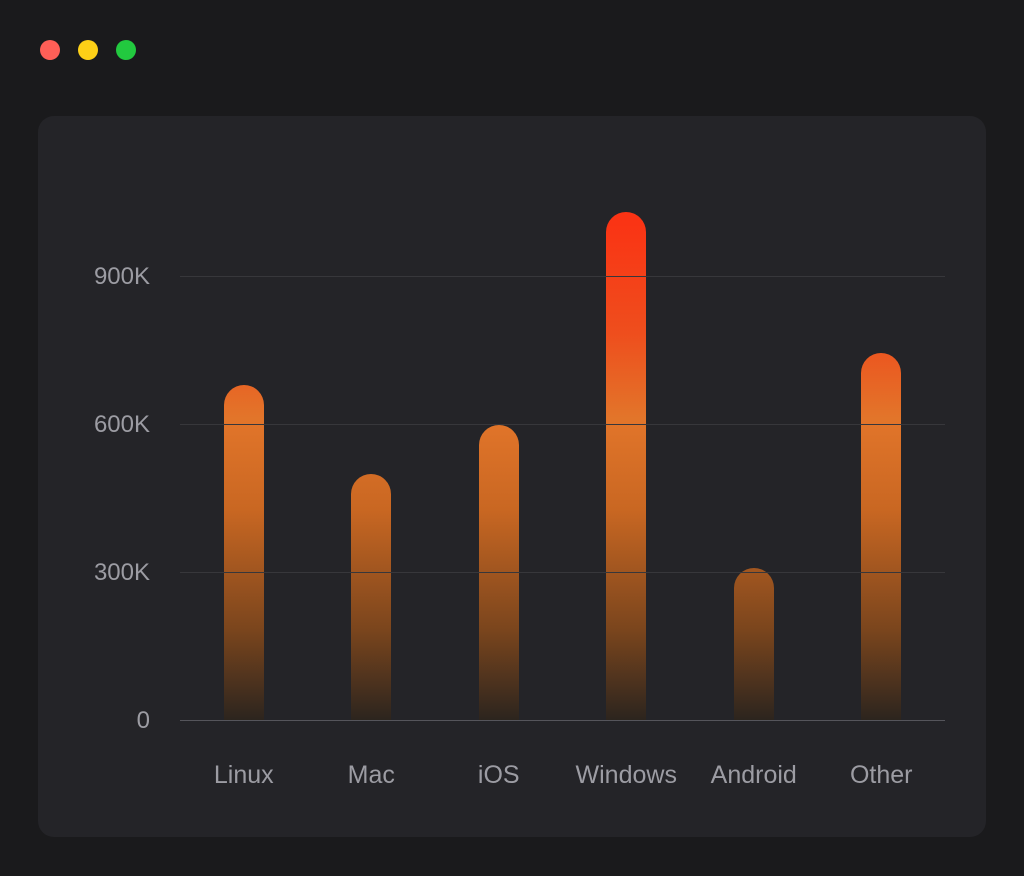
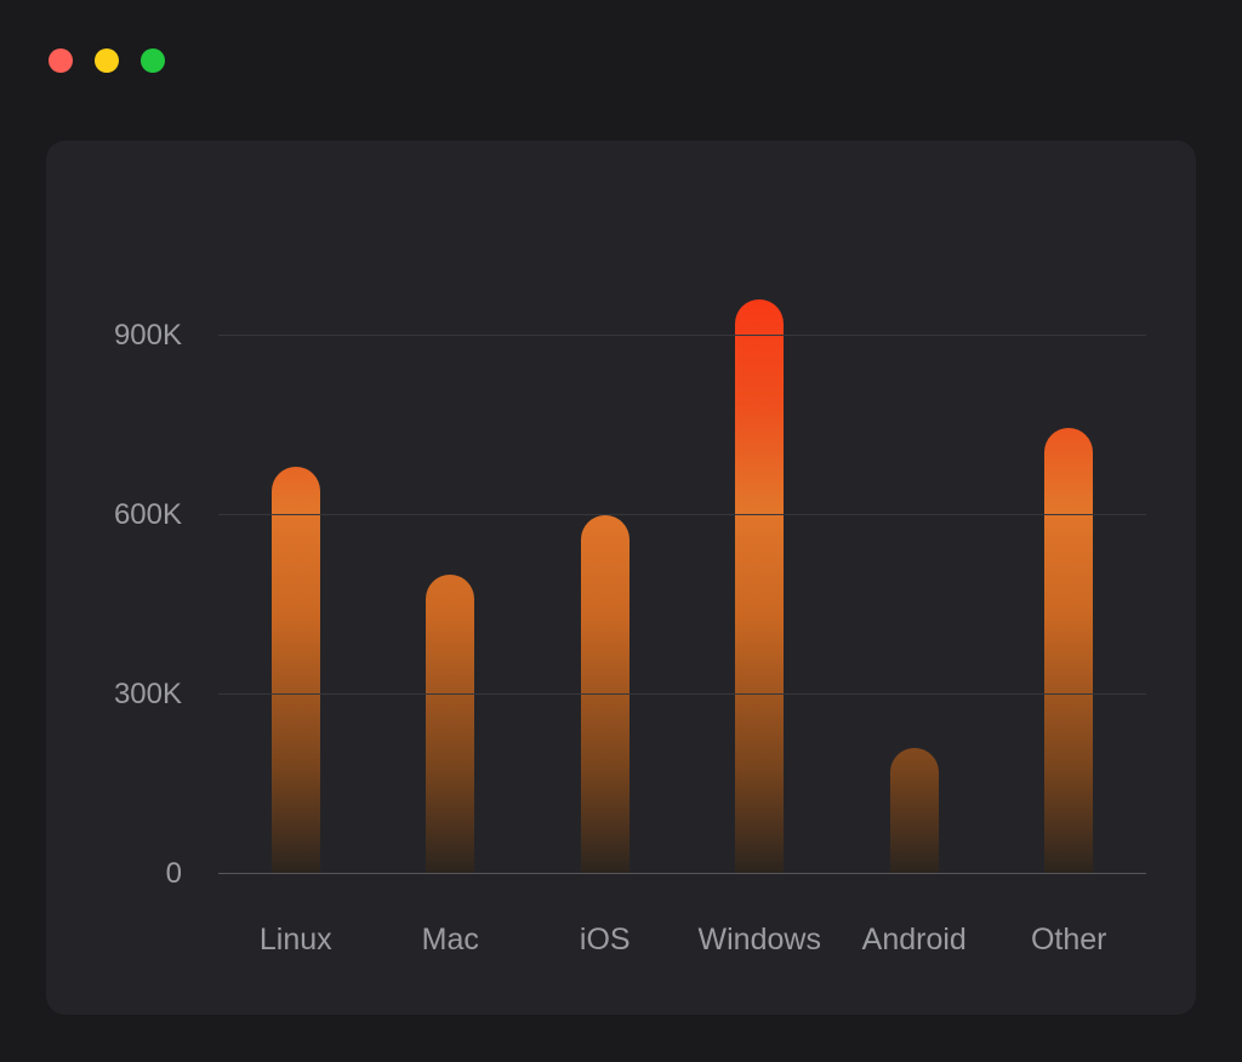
Windows: 1030K -> 960K
Android: 310K -> 210K
